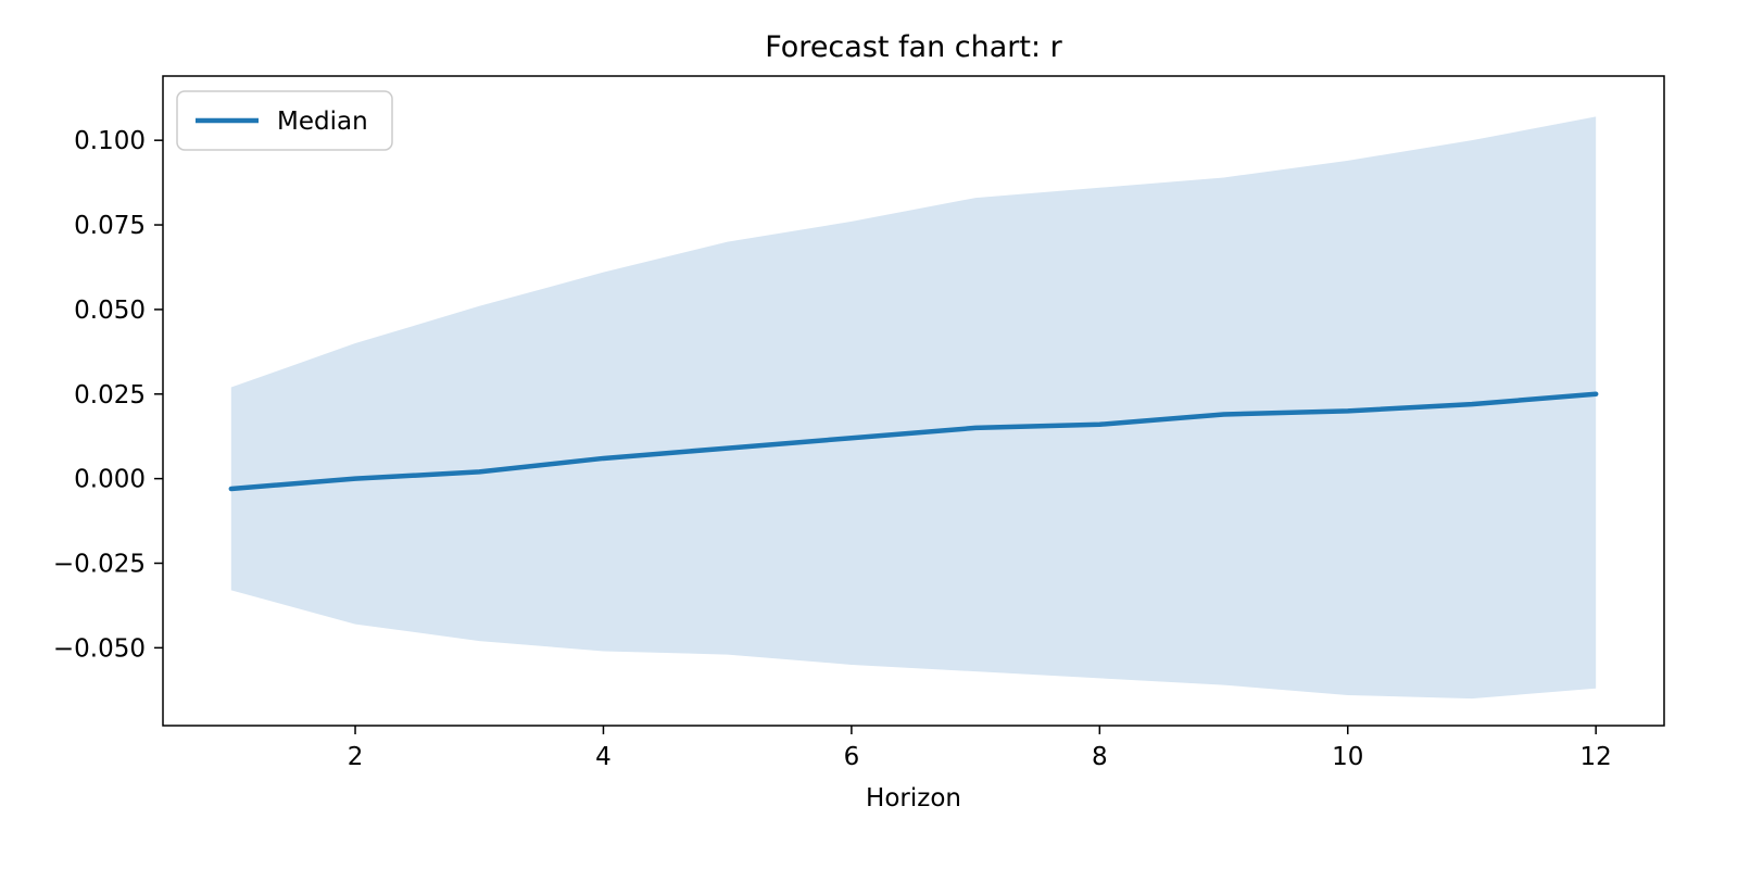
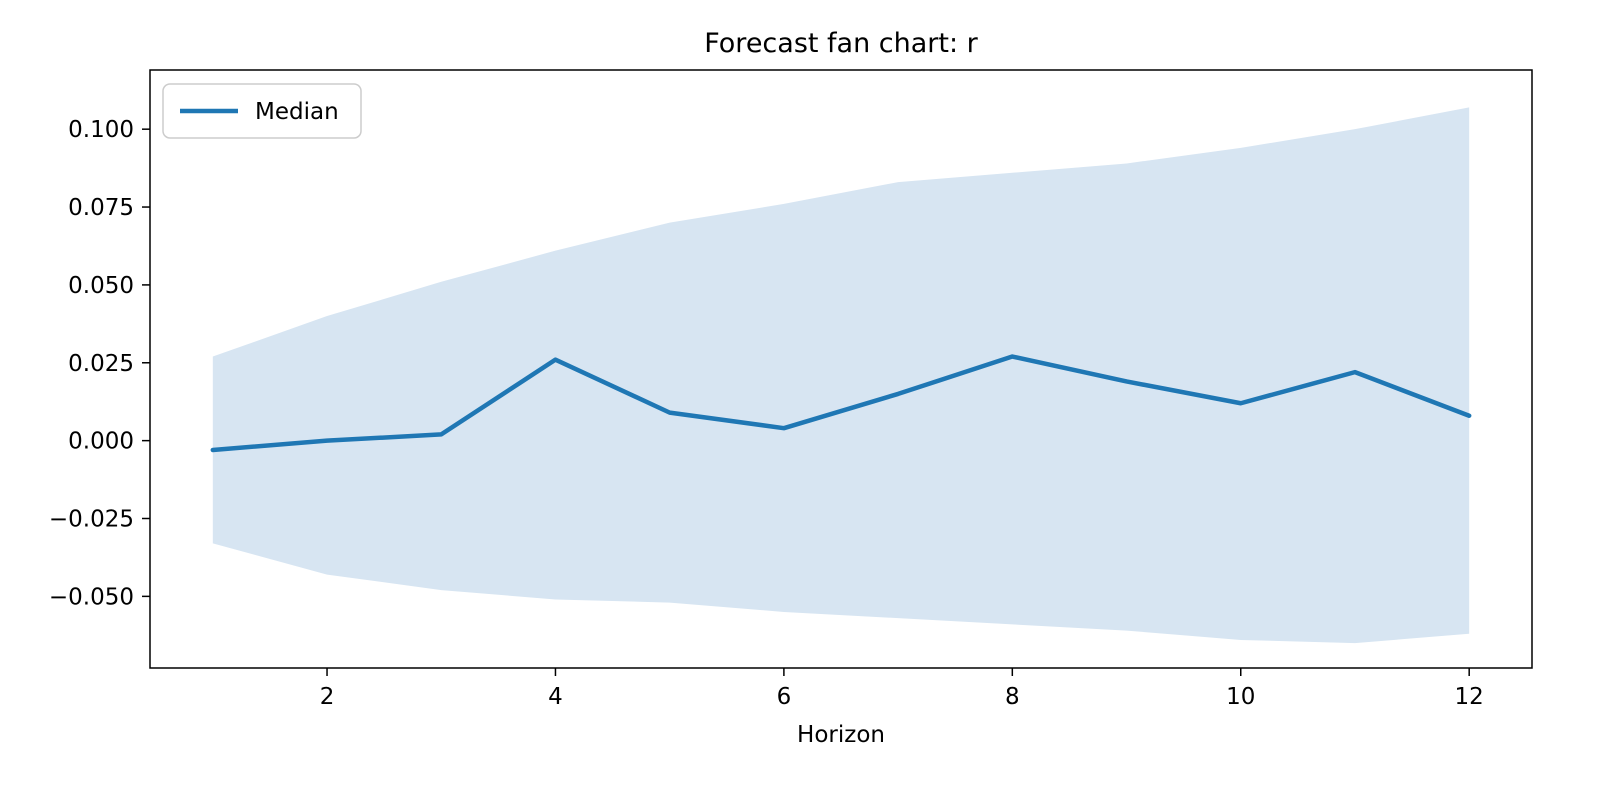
4: 0.006 -> 0.026
6: 0.012 -> 0.004
8: 0.016 -> 0.027
10: 0.020 -> 0.012
12: 0.025 -> 0.008
